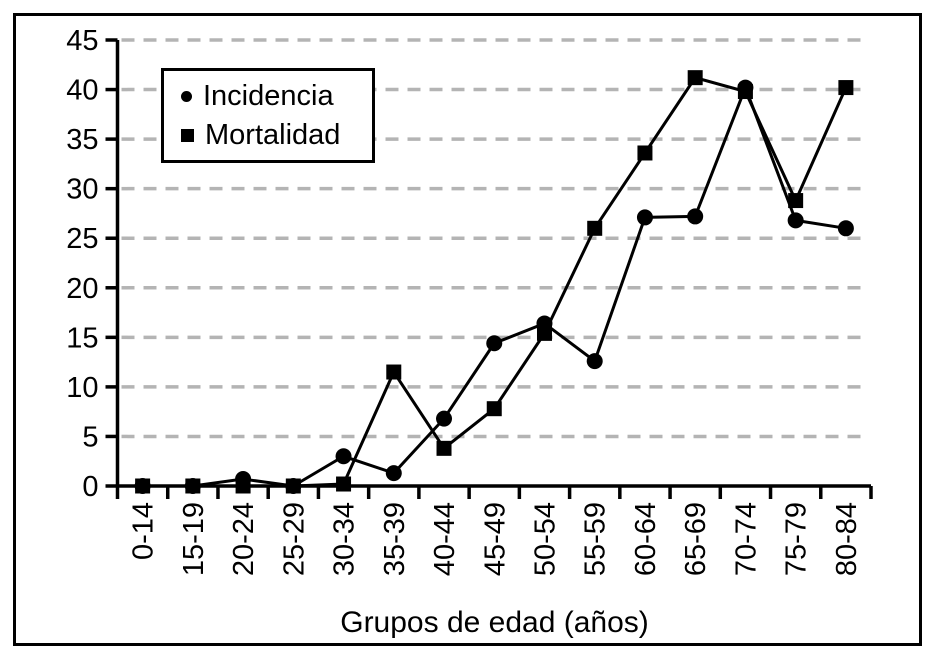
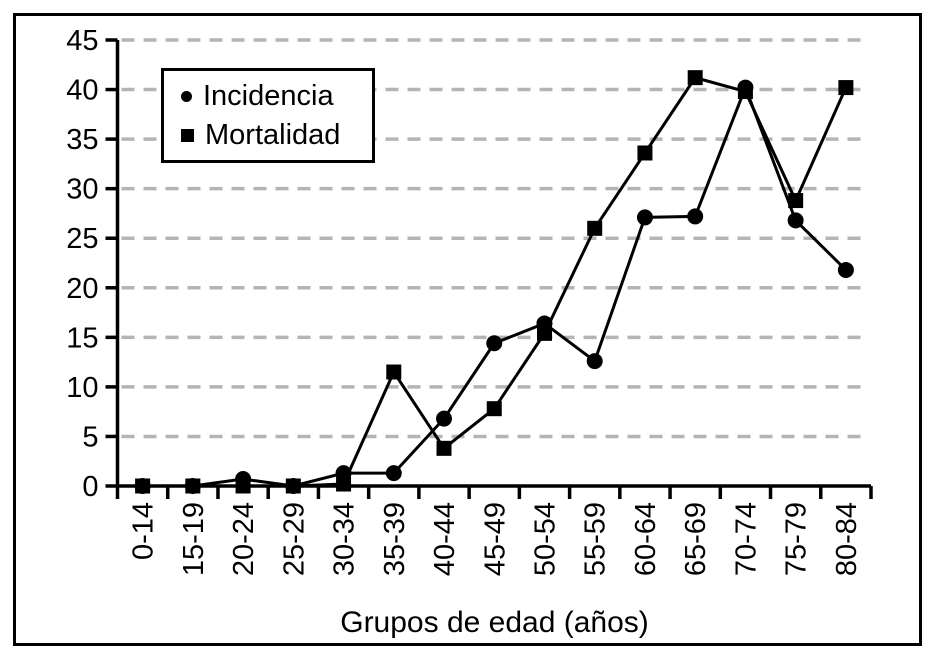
Incidencia/30-34: 3 -> 1
Incidencia/80-84: 26 -> 22
